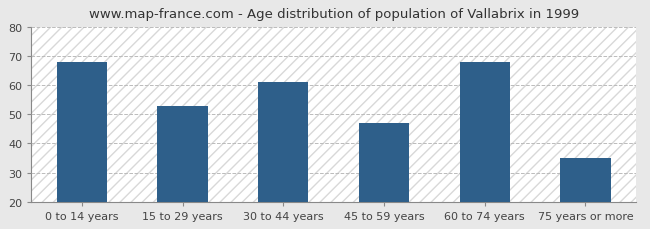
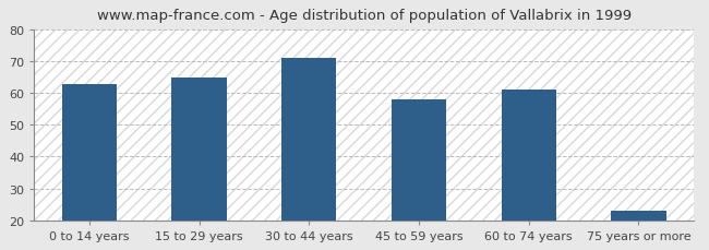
0 to 14 years: 68 -> 63
15 to 29 years: 53 -> 65
30 to 44 years: 61 -> 71
45 to 59 years: 47 -> 58
60 to 74 years: 68 -> 61
75 years or more: 35 -> 23
